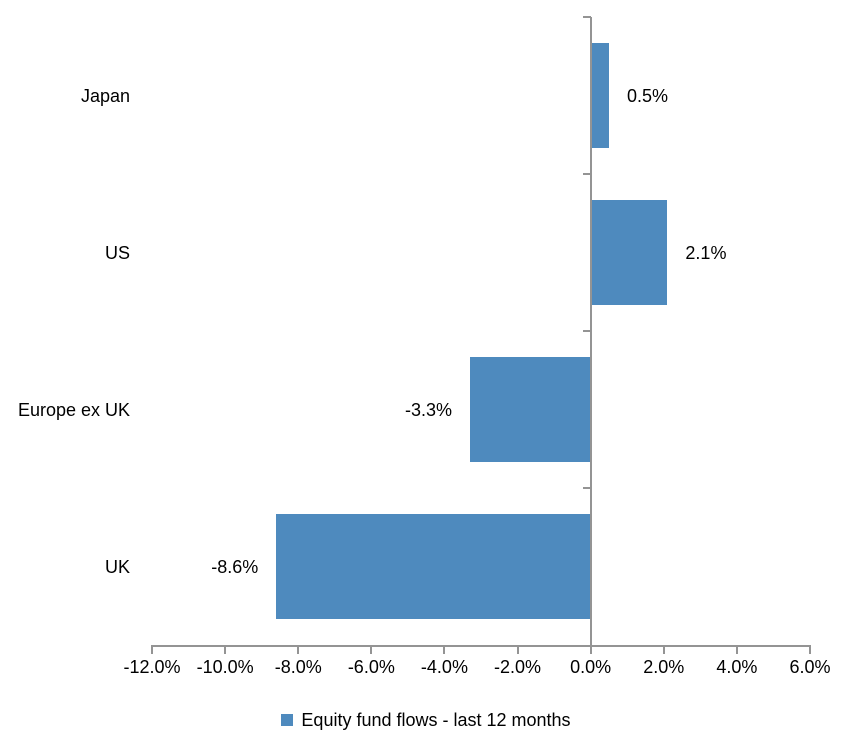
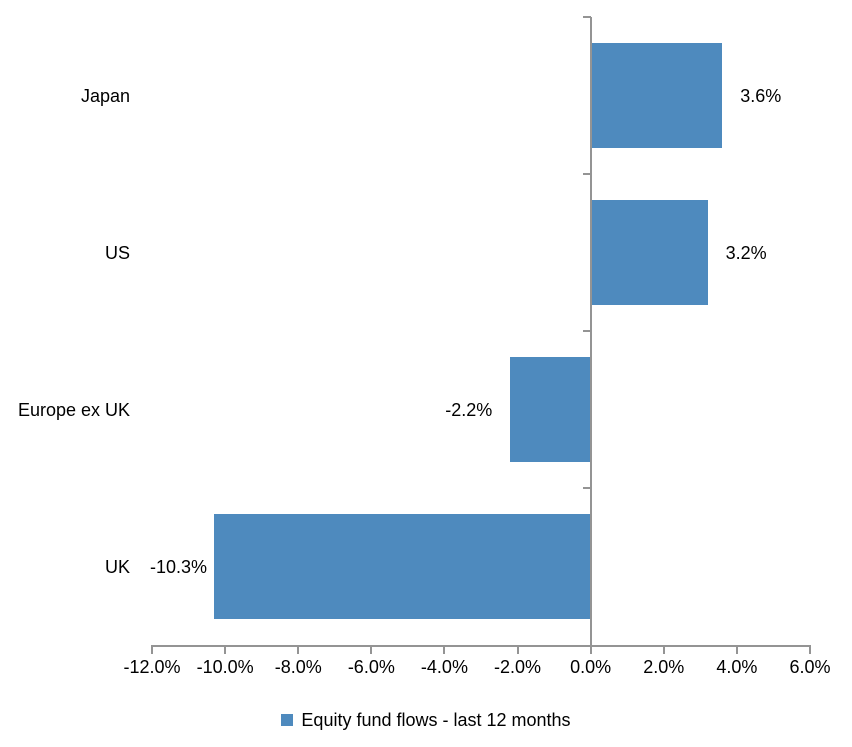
Japan: 0.5% -> 3.6%
US: 2.1% -> 3.2%
Europe ex UK: -3.3% -> -2.2%
UK: -8.6% -> -10.3%
